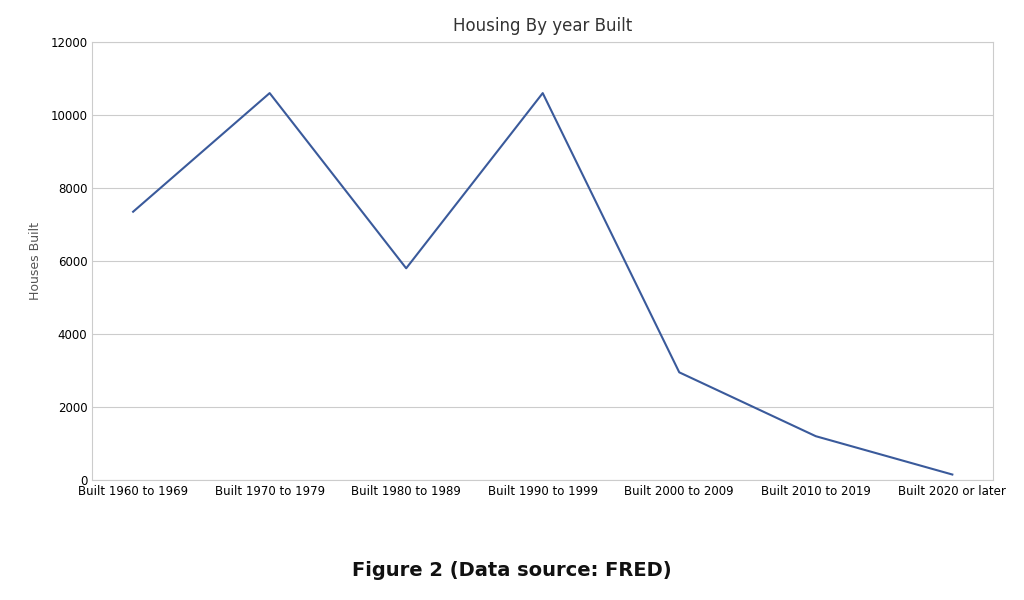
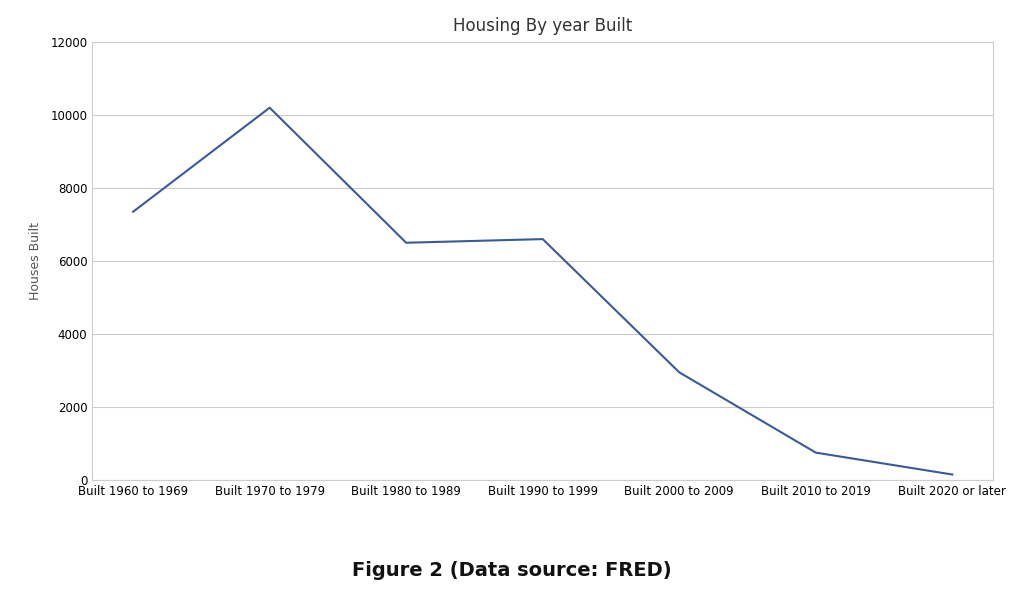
Built 1970 to 1979: 10600 -> 10200
Built 1980 to 1989: 5800 -> 6500
Built 1990 to 1999: 10600 -> 6600
Built 2010 to 2019: 1200 -> 750
